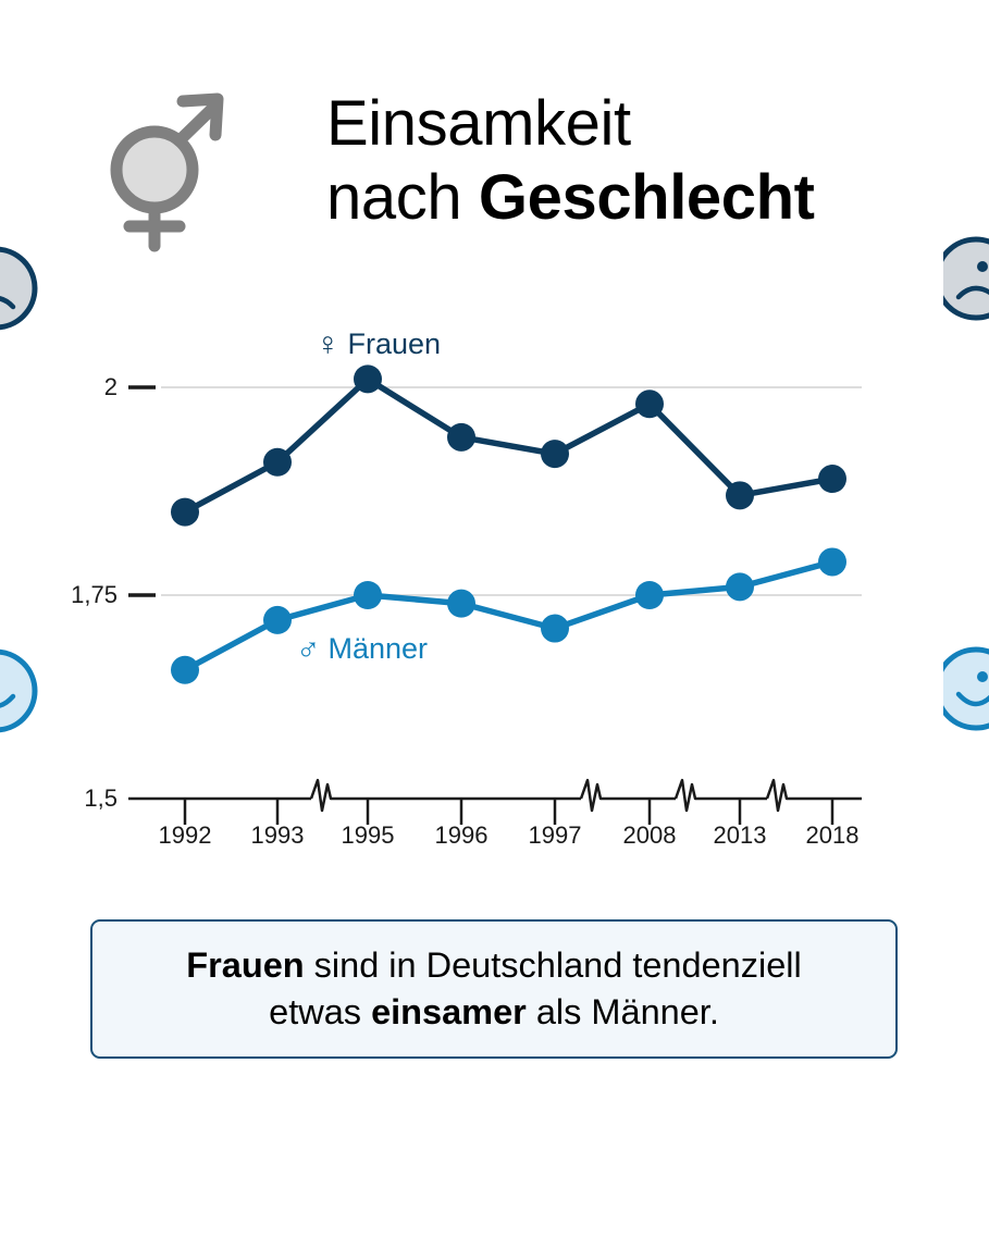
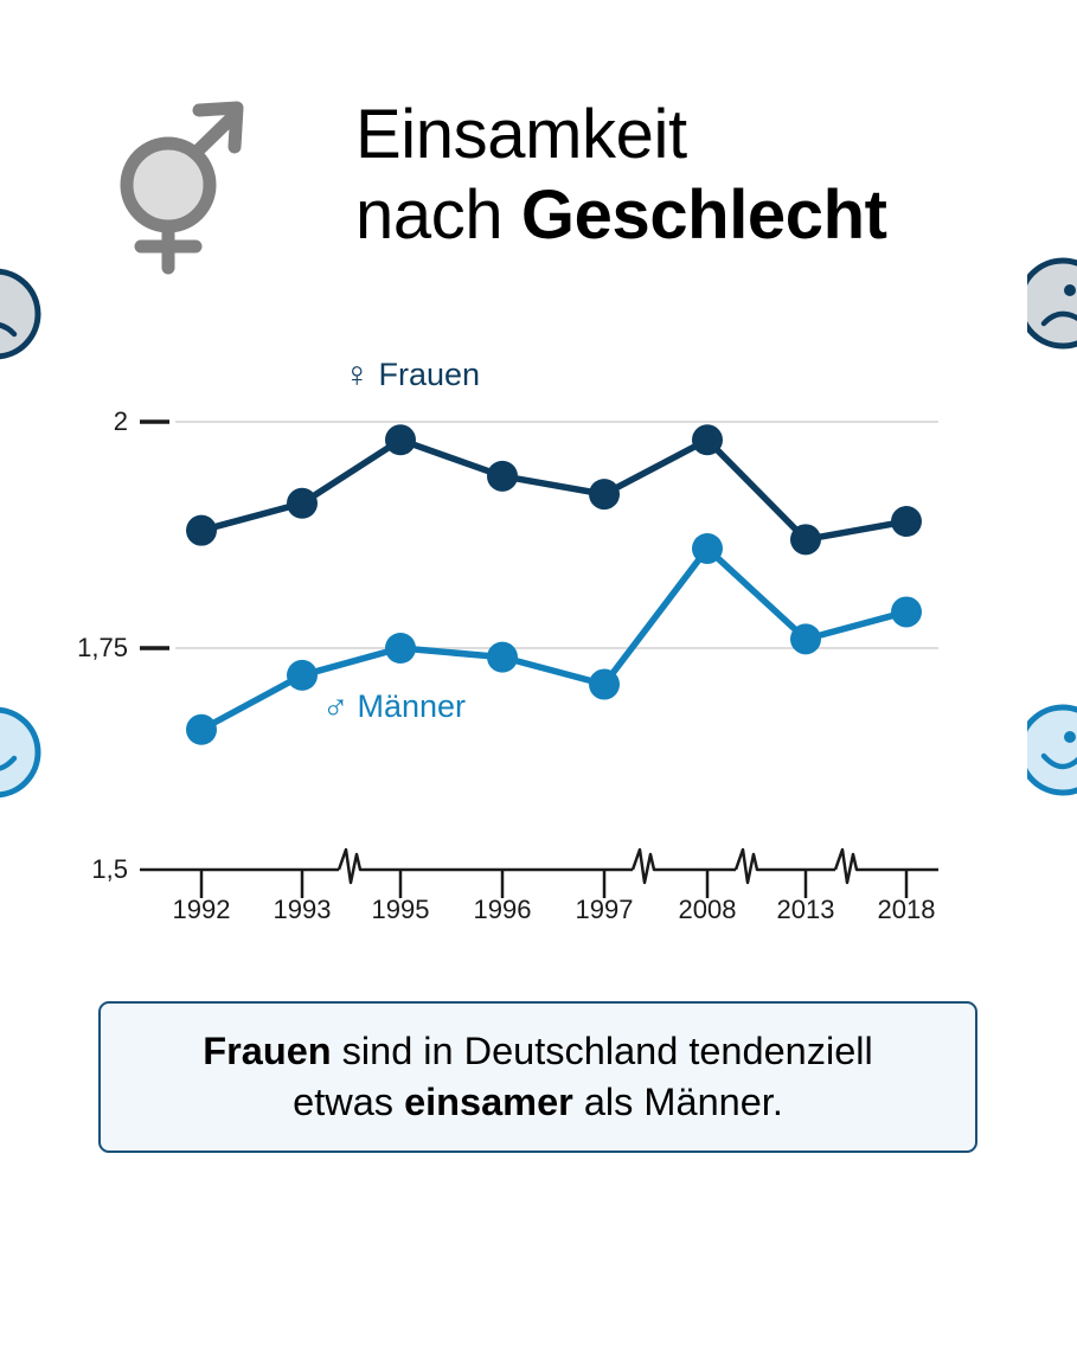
Frauen/1992: 1,85 -> 1,88
Frauen/1995: 2,01 -> 1,98
Männer/2008: 1,75 -> 1,86
